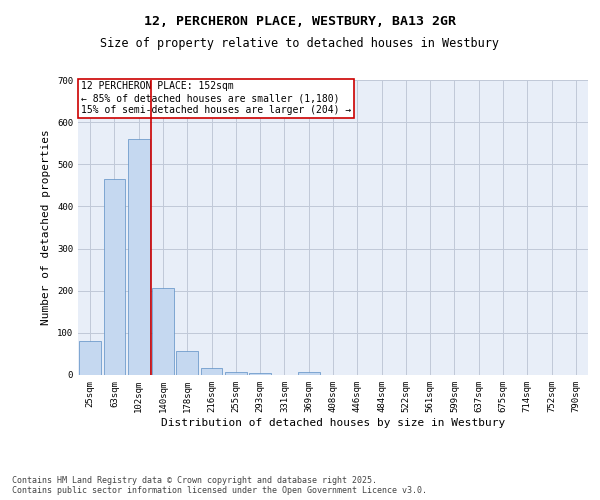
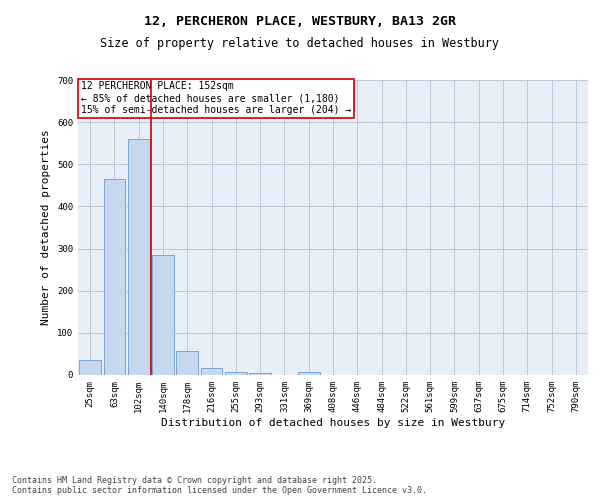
25sqm: 80 -> 35
140sqm: 207 -> 285
